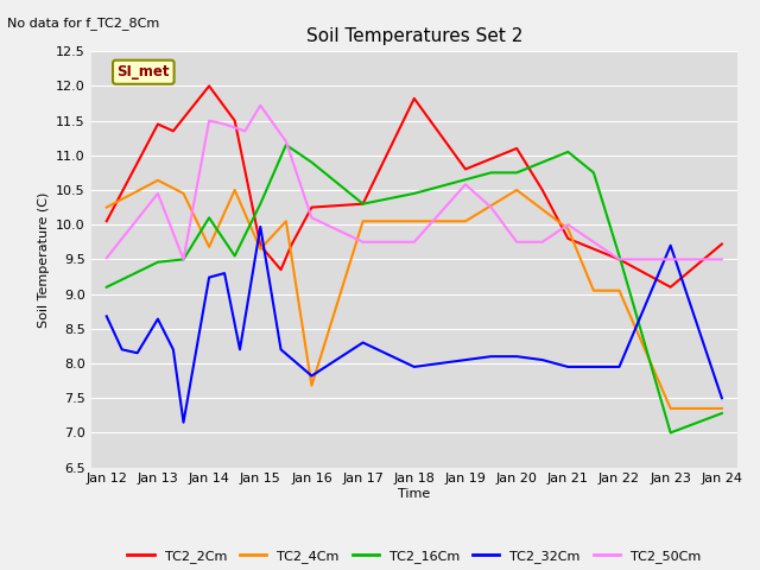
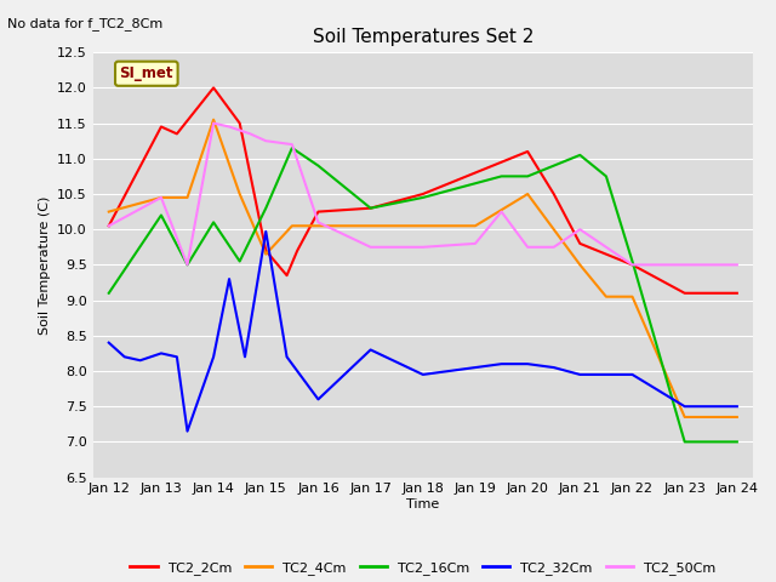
TC2_32Cm/Jan 12: 8.68 -> 8.40
TC2_50Cm/Jan 12: 9.52 -> 10.05
TC2_4Cm/Jan 13: 10.64 -> 10.45
TC2_16Cm/Jan 13: 9.46 -> 10.20
TC2_32Cm/Jan 13: 8.64 -> 8.25
TC2_4Cm/Jan 14: 9.68 -> 11.55
TC2_32Cm/Jan 14: 9.24 -> 8.20
TC2_50Cm/Jan 15: 11.72 -> 11.25
TC2_4Cm/Jan 16: 7.68 -> 10.05
TC2_32Cm/Jan 16: 7.82 -> 7.60
TC2_2Cm/Jan 18: 11.82 -> 10.50
TC2_50Cm/Jan 19: 10.58 -> 9.80
TC2_4Cm/Jan 21: 9.94 -> 9.50
TC2_32Cm/Jan 23: 9.70 -> 7.50
TC2_2Cm/Jan 24: 9.72 -> 9.10
TC2_16Cm/Jan 24: 7.28 -> 7.00
